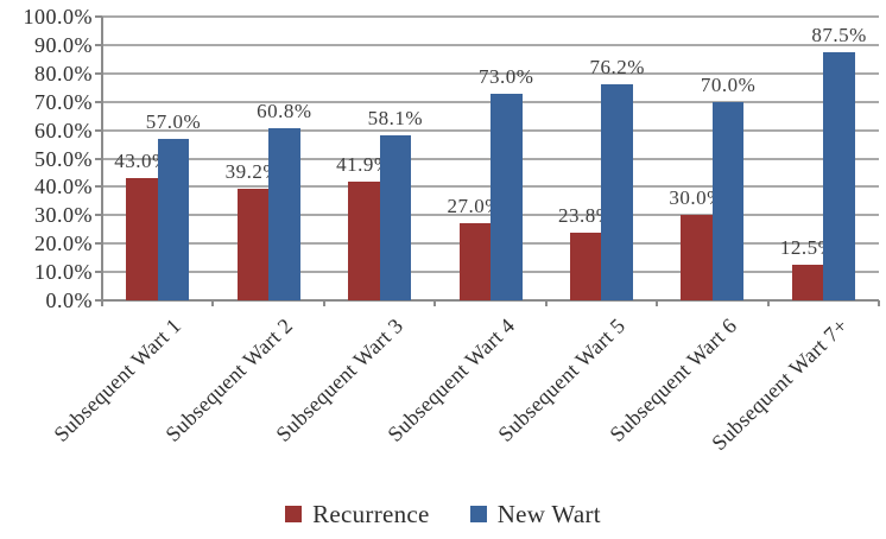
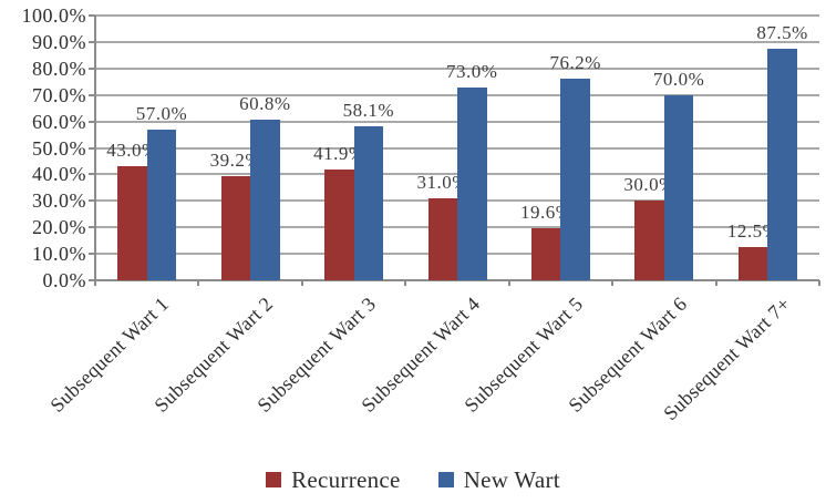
Recurrence/Subsequent Wart 4: 27.0% -> 31.0%
Recurrence/Subsequent Wart 5: 23.8% -> 19.6%
